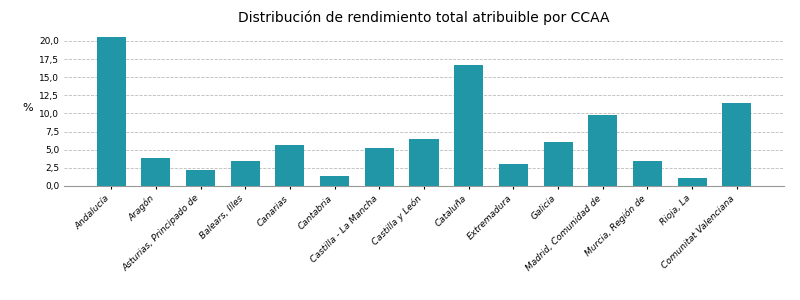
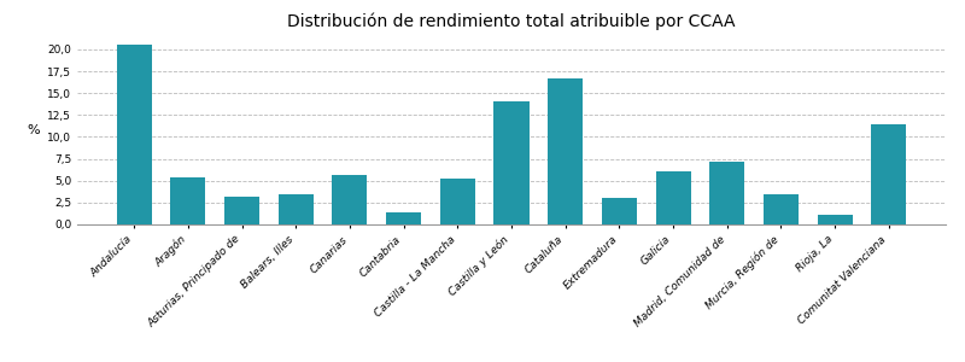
Aragón: 3,8 -> 5,4
Asturias, Principado de: 2,2 -> 3,2
Castilla y León: 6,5 -> 14,0
Madrid, Comunidad de: 9,8 -> 7,2
